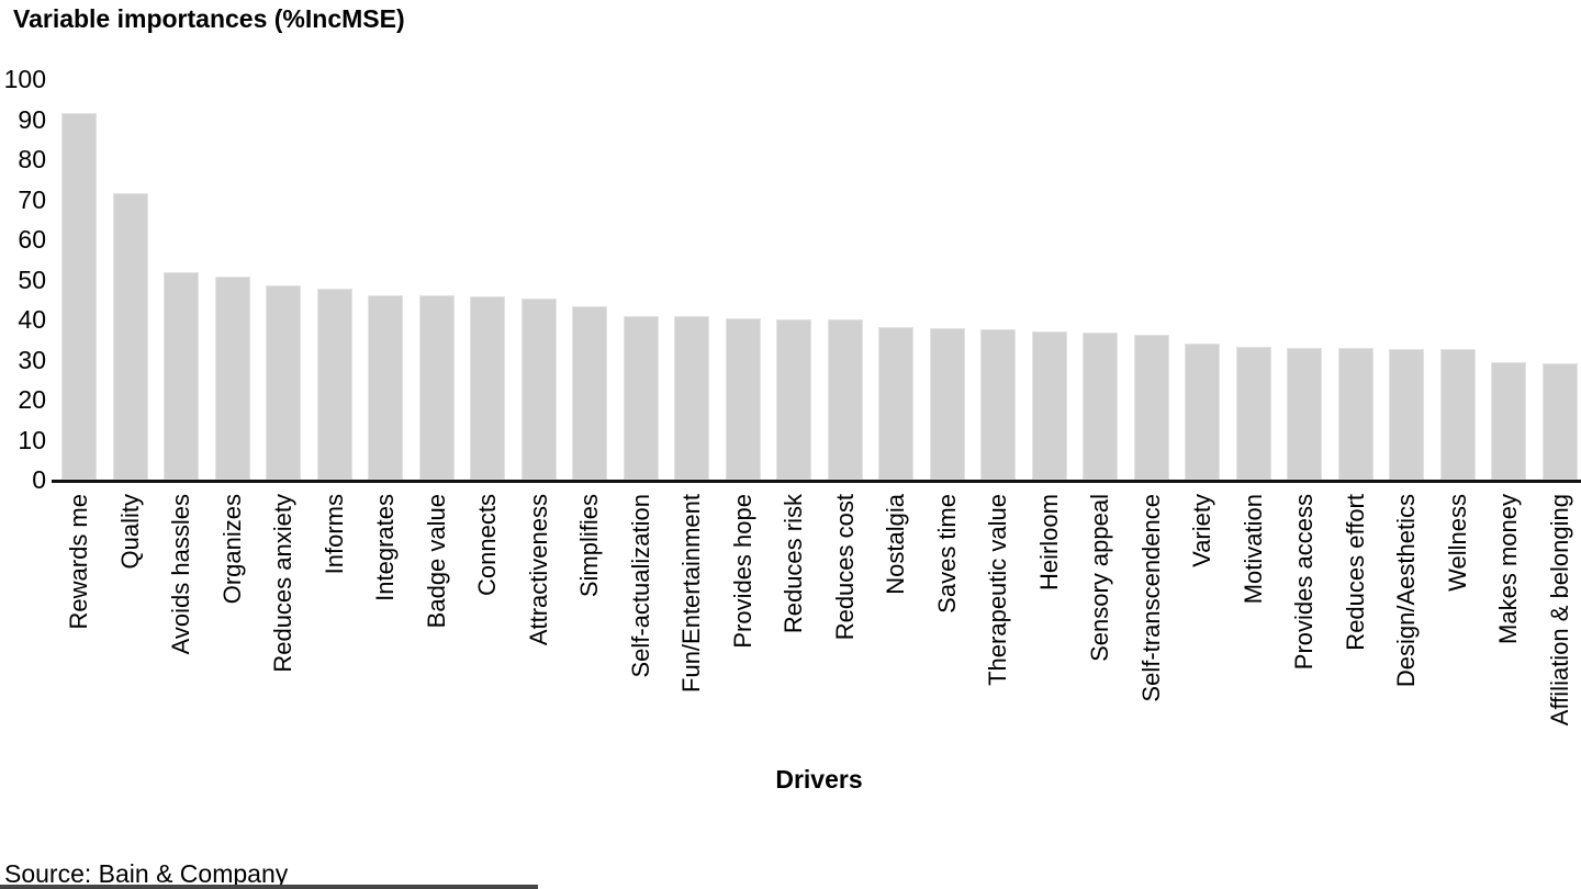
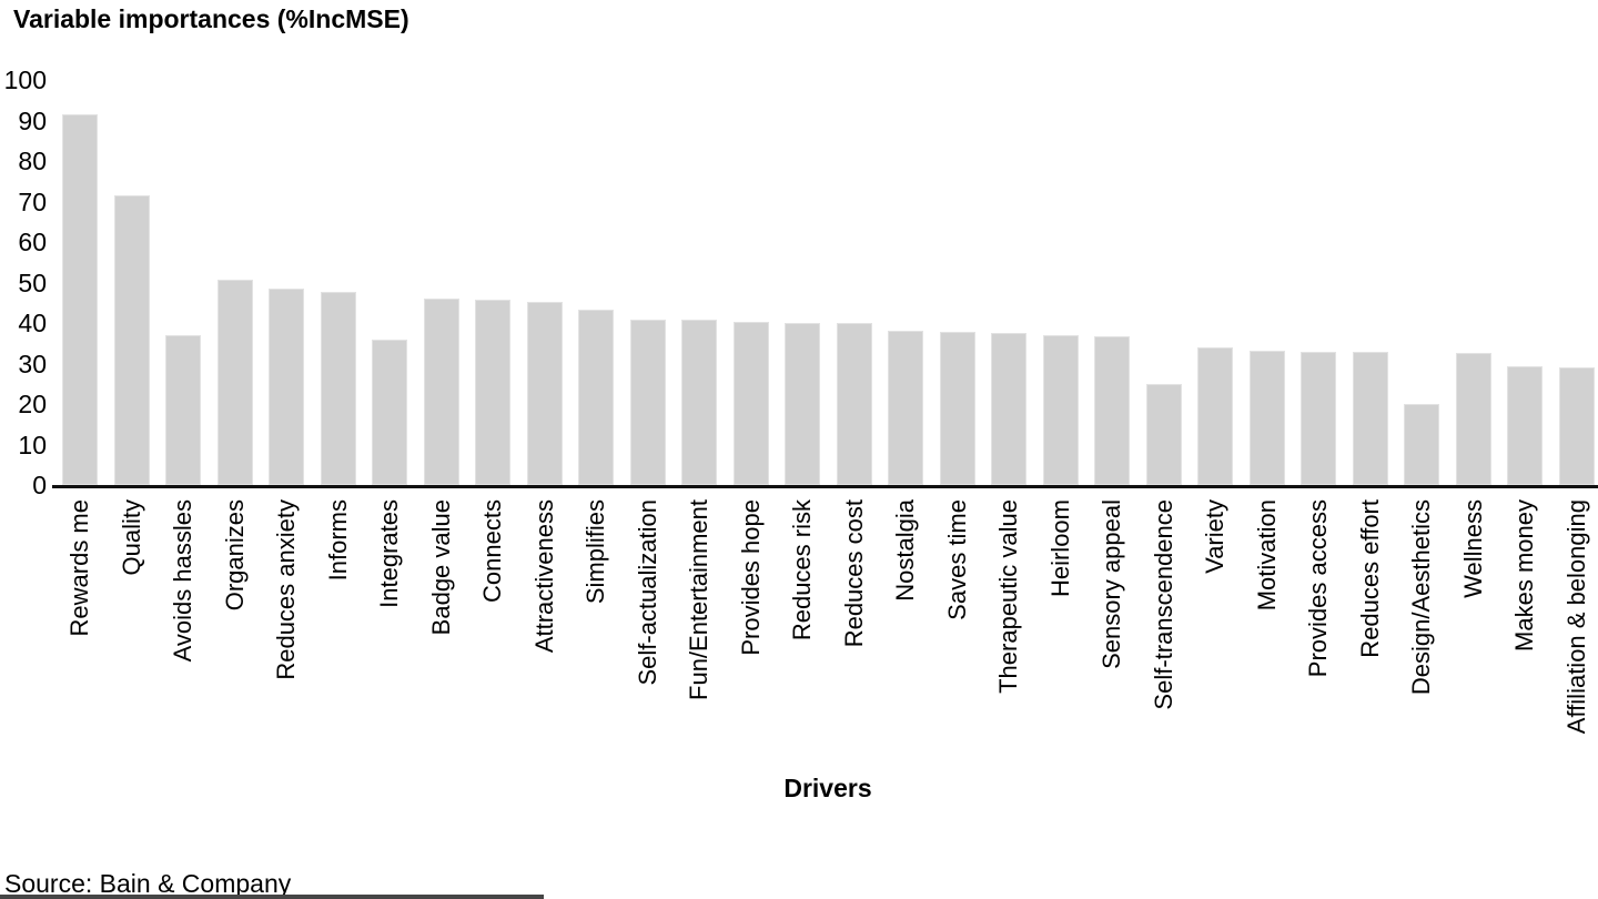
Avoids hassles: 52 -> 37
Integrates: 46 -> 36
Self-transcendence: 36 -> 25
Design/Aesthetics: 33 -> 20
